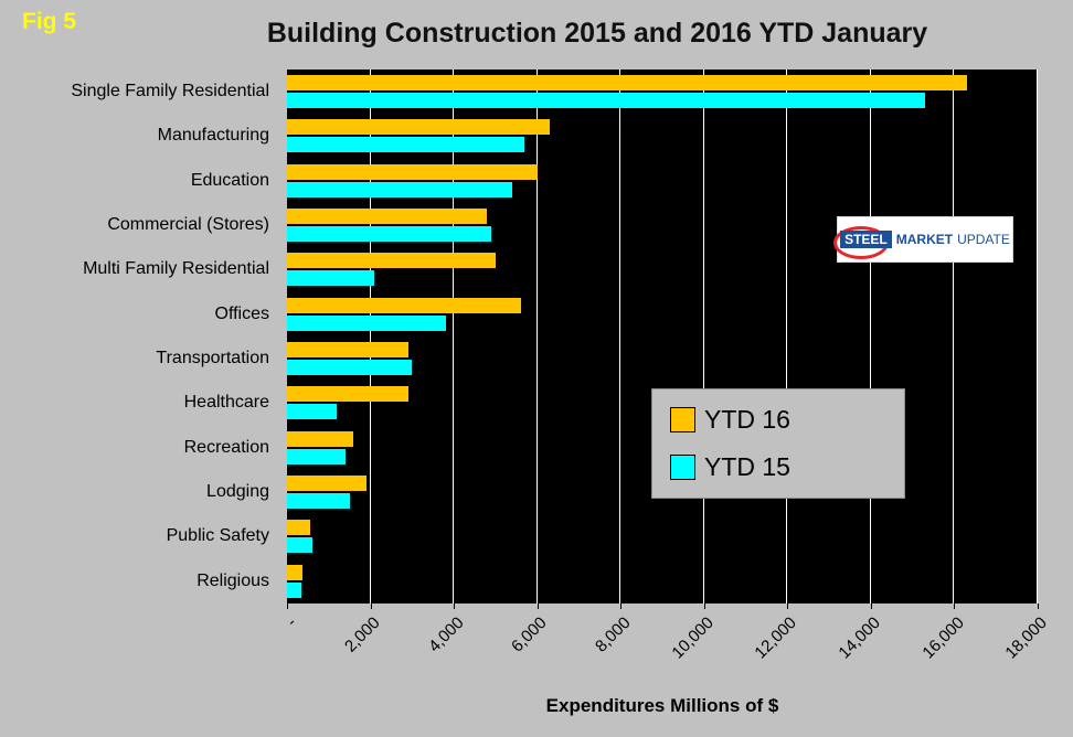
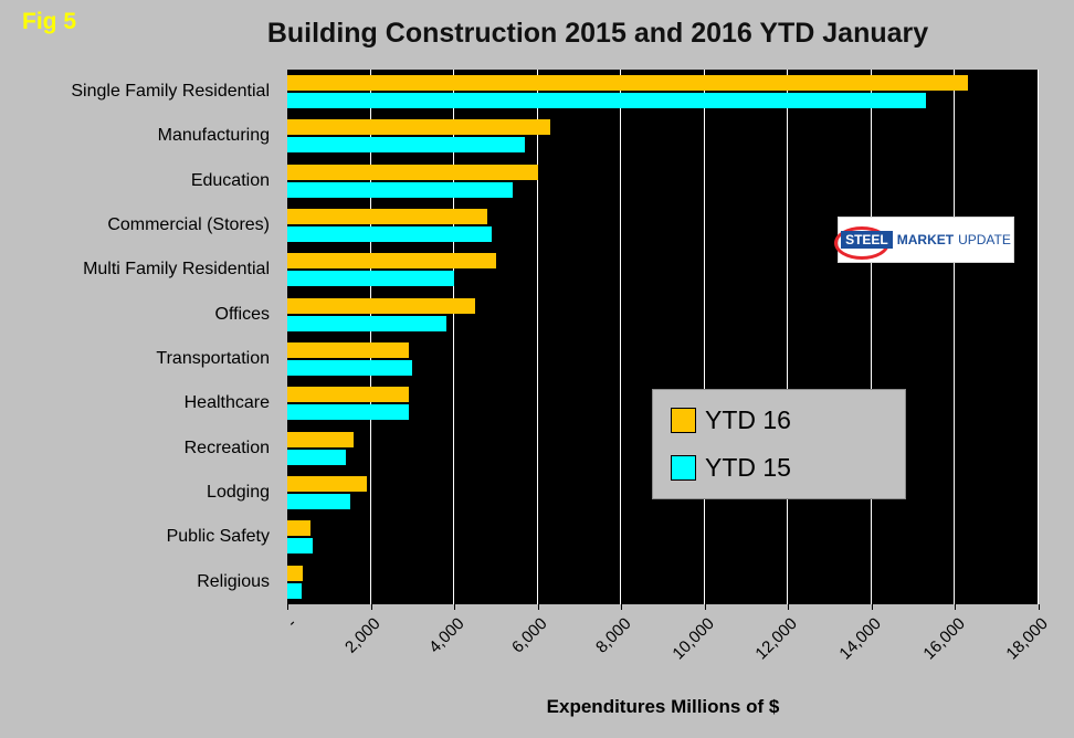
YTD 15/Multi Family Residential: 2100 -> 4000
YTD 16/Offices: 5600 -> 4500
YTD 15/Healthcare: 1200 -> 2900
